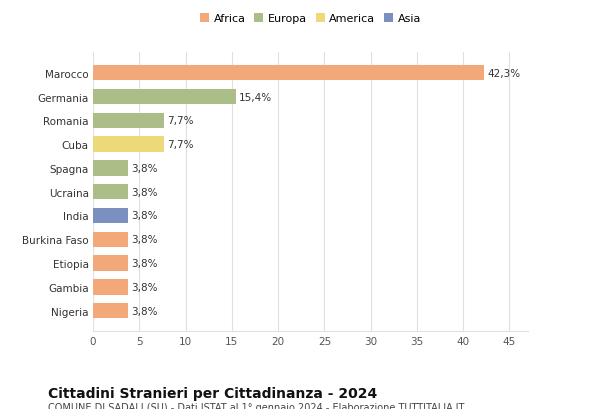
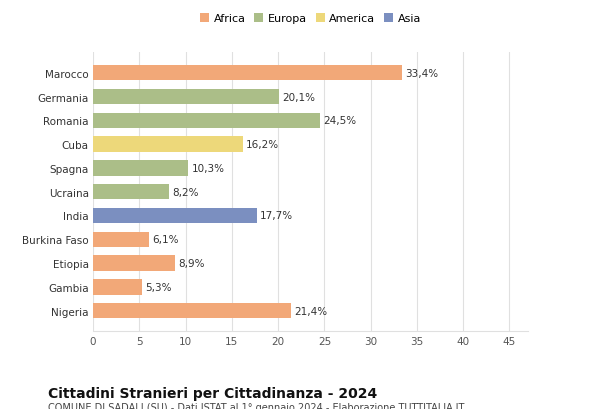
Marocco: 42,3% -> 33,4%
Germania: 15,4% -> 20,1%
Romania: 7,7% -> 24,5%
Cuba: 7,7% -> 16,2%
Spagna: 3,8% -> 10,3%
Ucraina: 3,8% -> 8,2%
India: 3,8% -> 17,7%
Burkina Faso: 3,8% -> 6,1%
Etiopia: 3,8% -> 8,9%
Gambia: 3,8% -> 5,3%
Nigeria: 3,8% -> 21,4%
